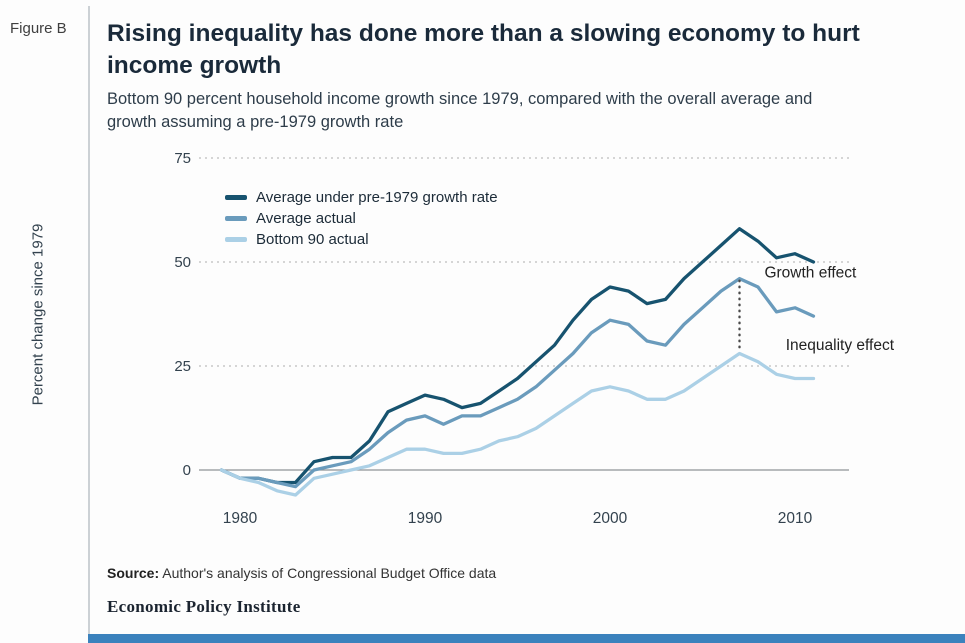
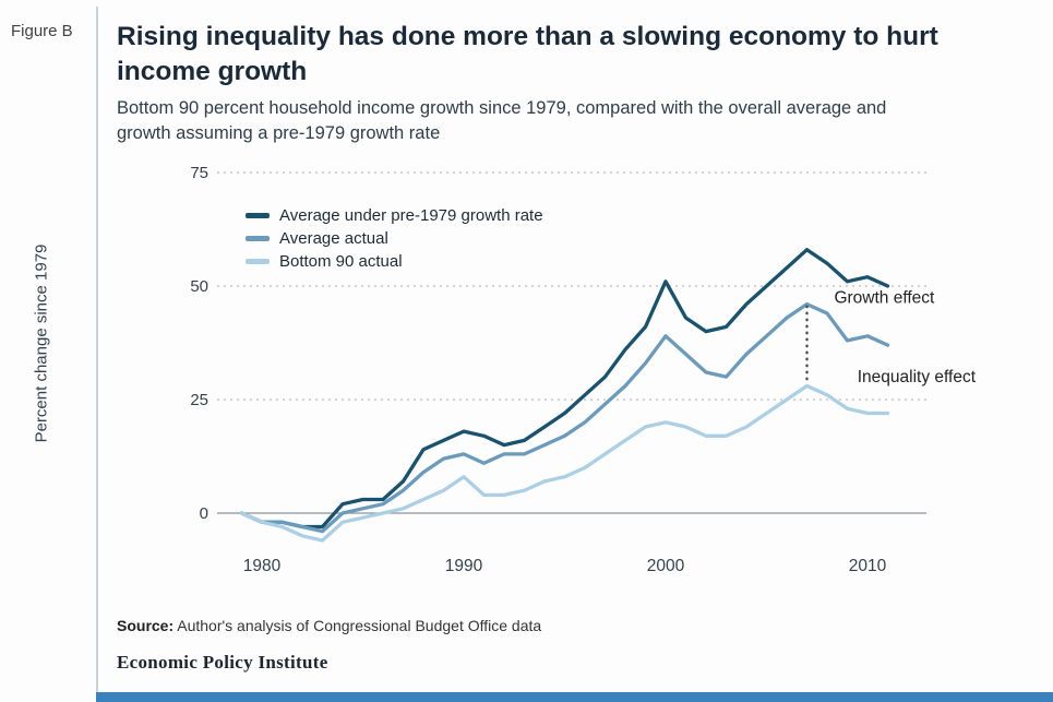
Bottom 90 actual/1990: 5 -> 8
Average under pre-1979 growth rate/2000: 44 -> 51
Average actual/2000: 36 -> 39
